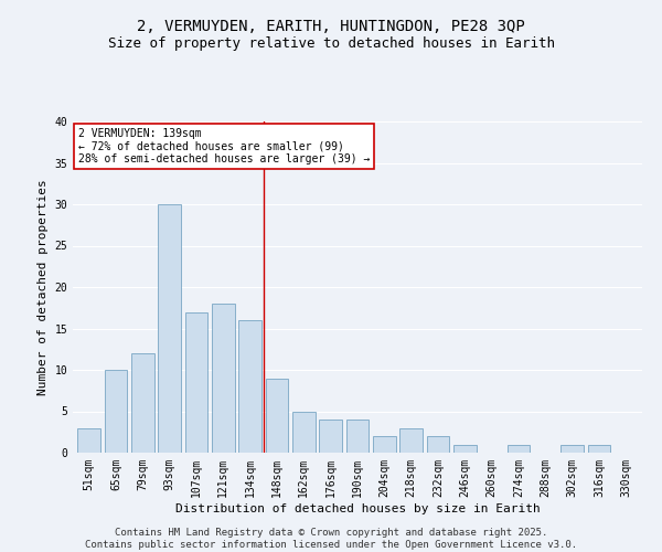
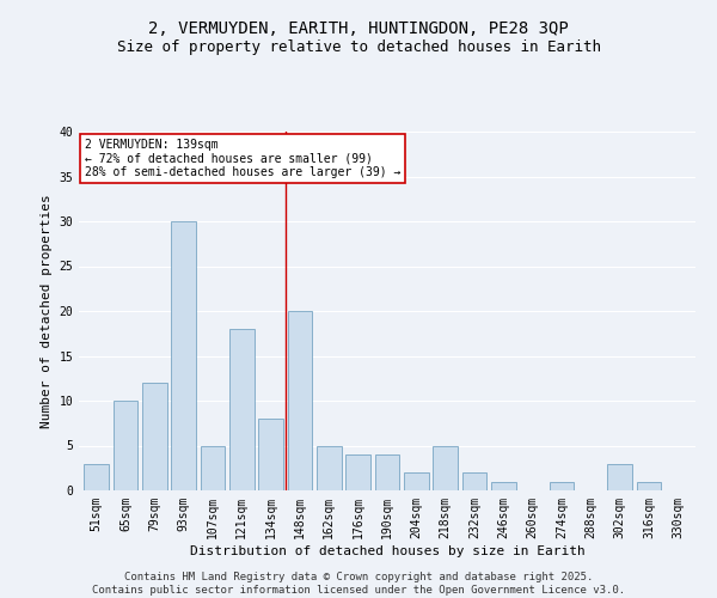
107sqm: 17 -> 5
134sqm: 16 -> 8
148sqm: 9 -> 20
218sqm: 3 -> 5
302sqm: 1 -> 3
